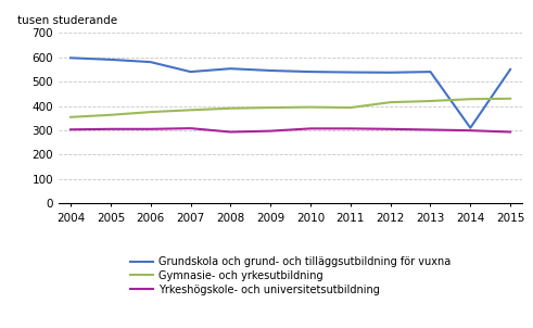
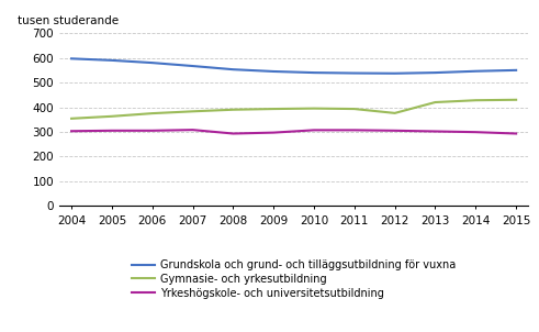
Grundskola och grund- och tilläggsutbildning för vuxna/2007: 540 -> 567
Gymnasie- och yrkesutbildning/2012: 415 -> 376
Grundskola och grund- och tilläggsutbildning för vuxna/2014: 310 -> 546
